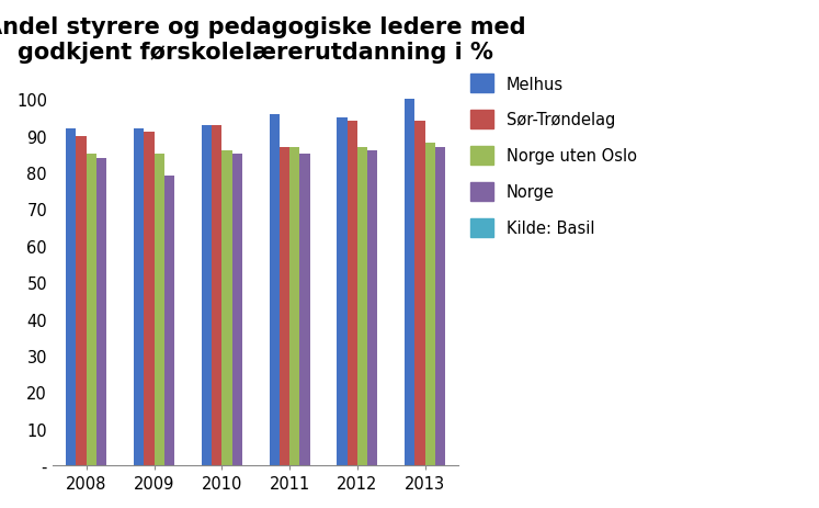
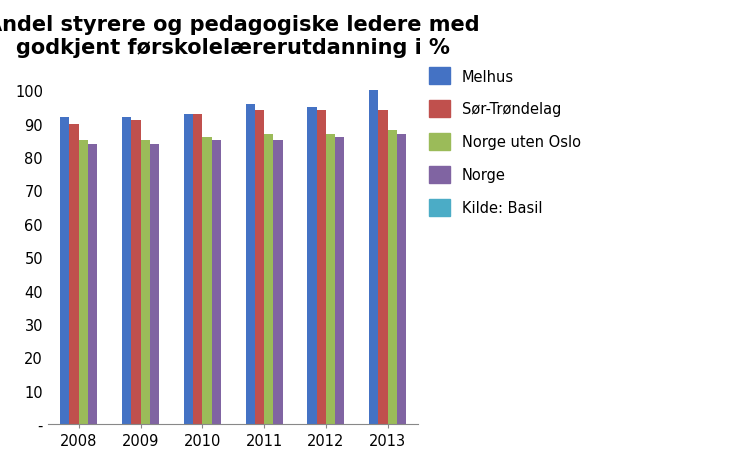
Norge/2009: 79 -> 84
Sør-Trøndelag/2011: 87 -> 94
